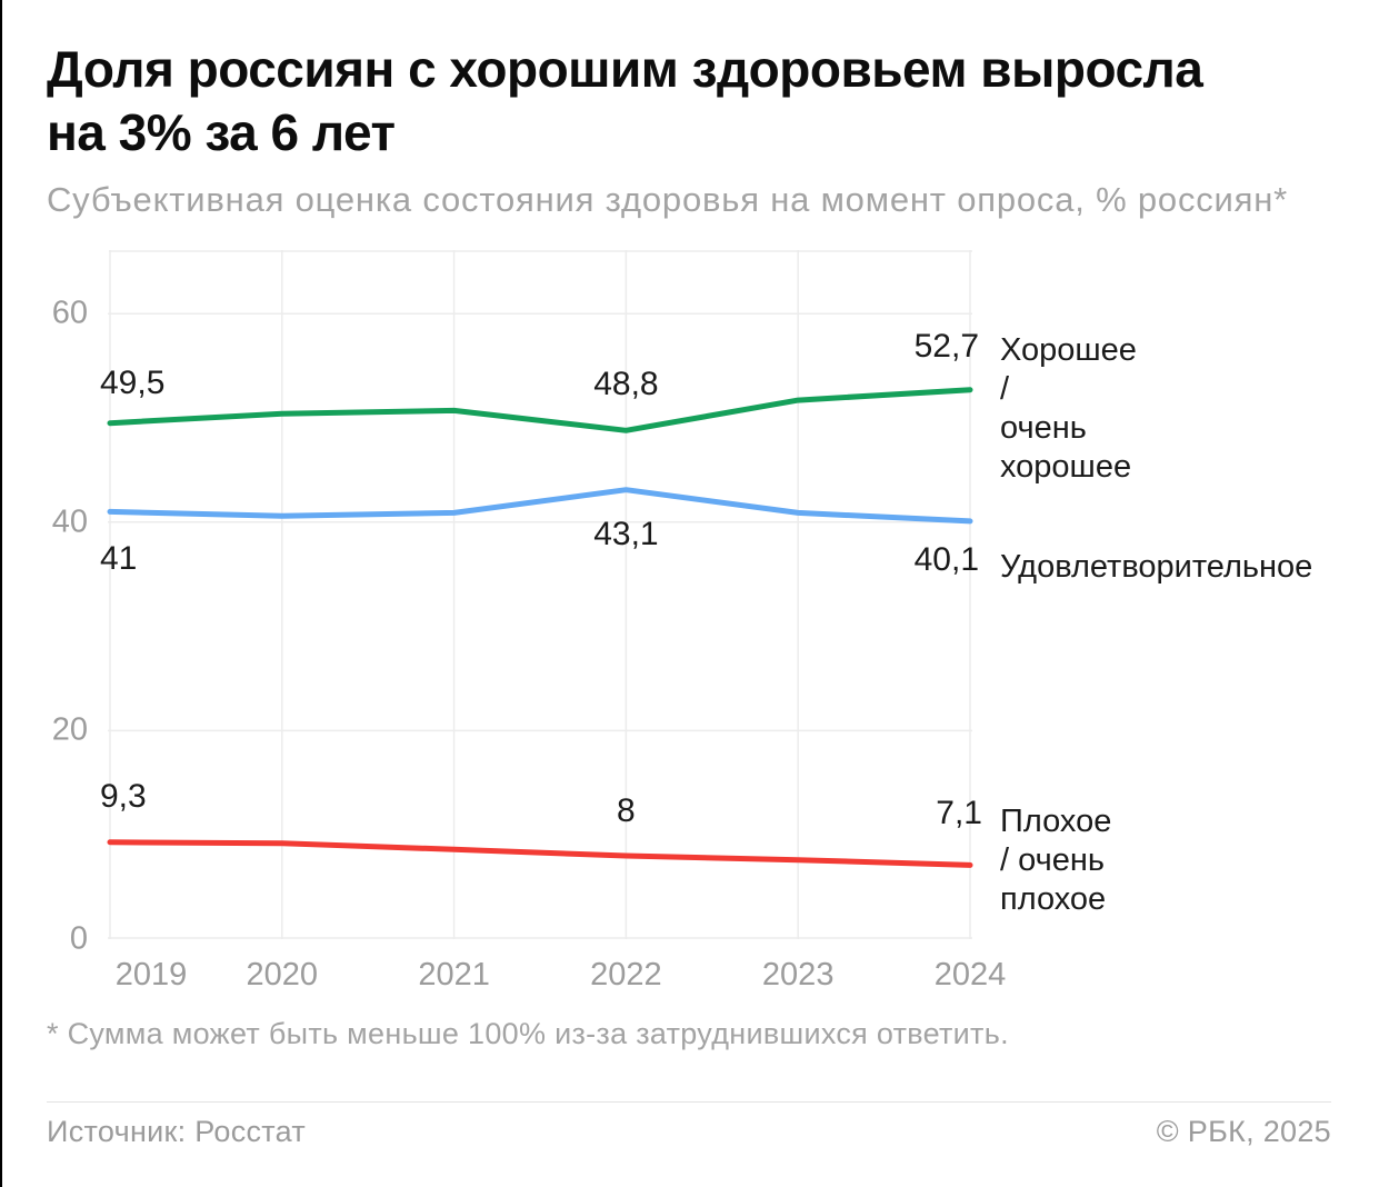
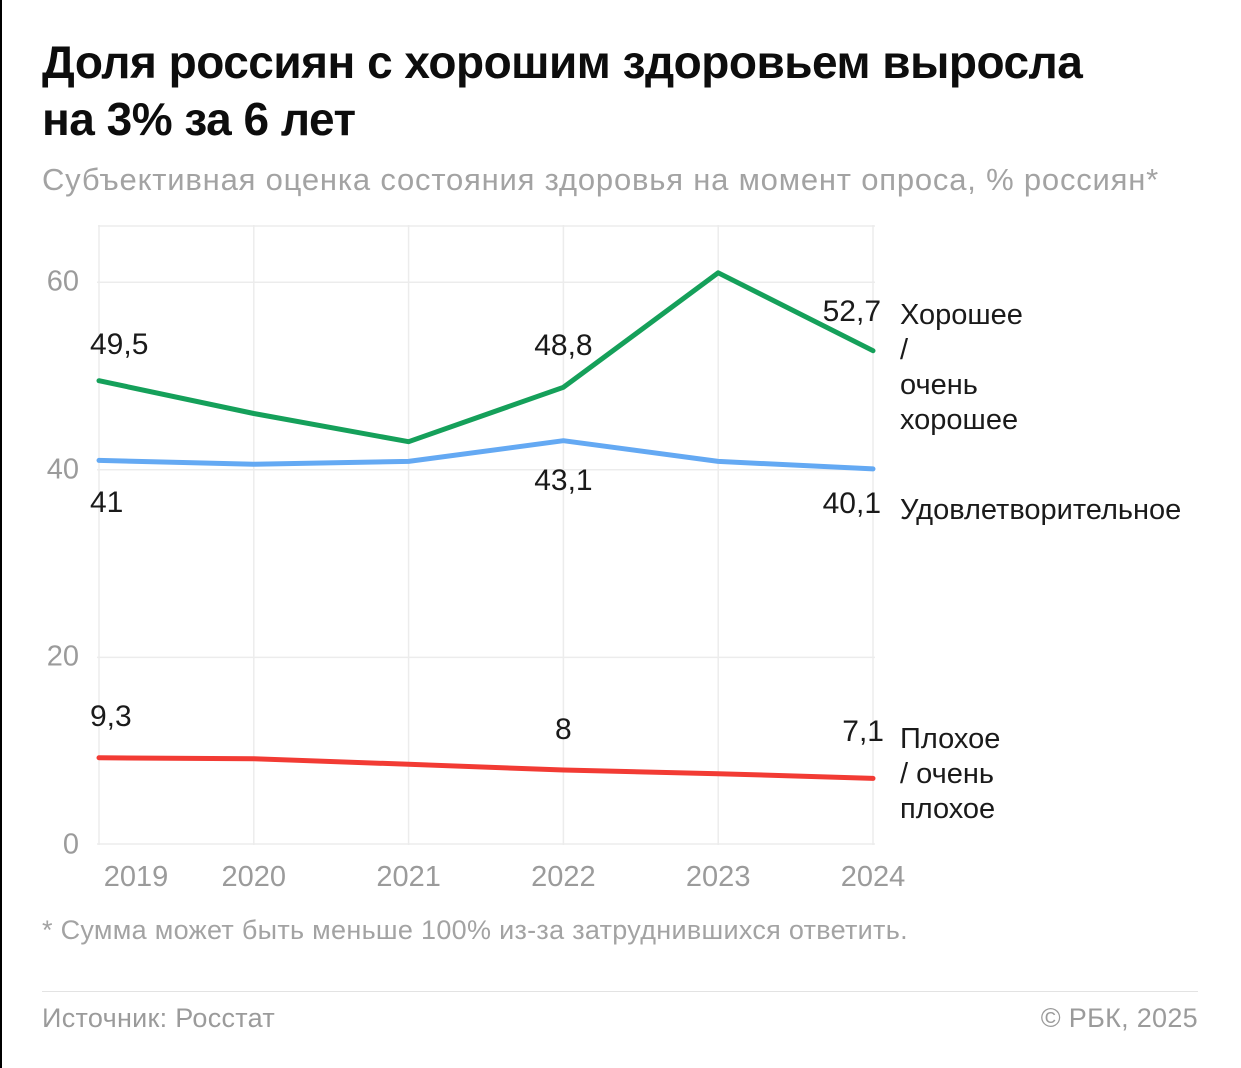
Хорошее / очень хорошее/2020: 50 -> 46
Хорошее / очень хорошее/2021: 51 -> 43
Хорошее / очень хорошее/2023: 52 -> 61
